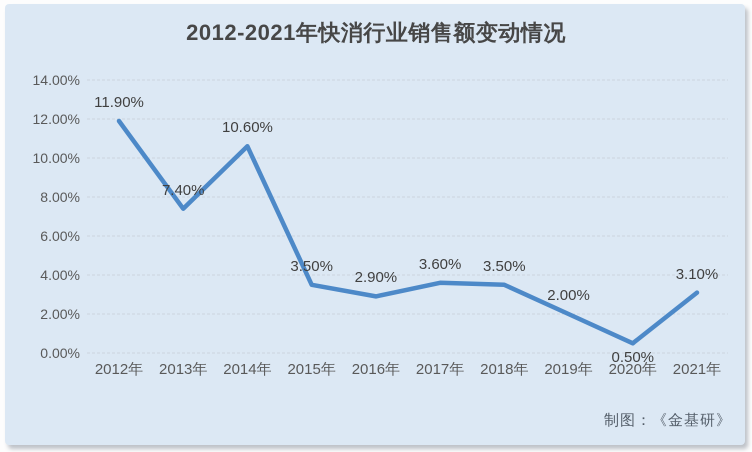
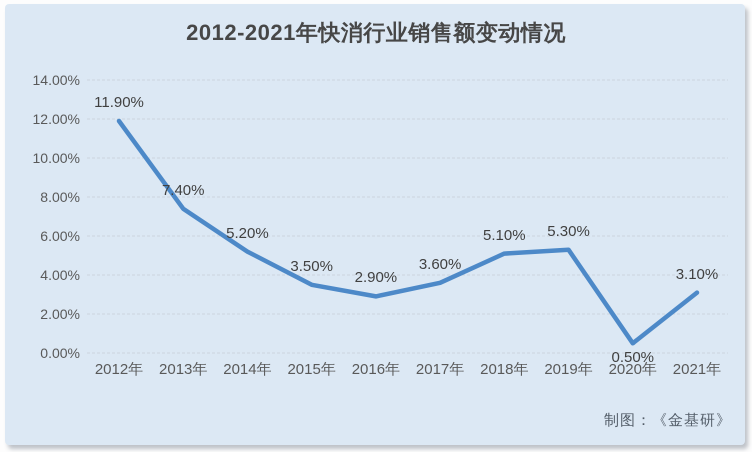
2014年: 10.60% -> 5.20%
2018年: 3.50% -> 5.10%
2019年: 2.00% -> 5.30%
